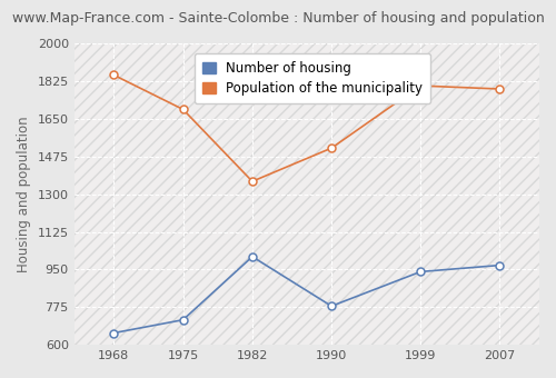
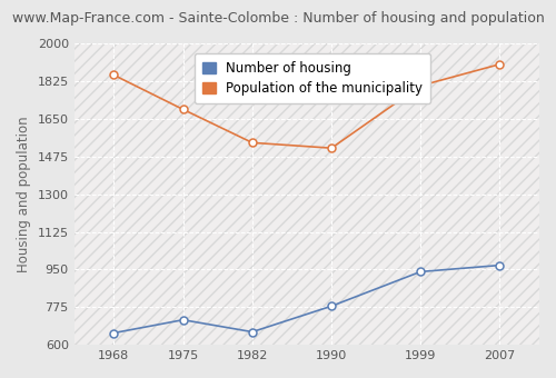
Number of housing/1982: 1010 -> 660
Population of the municipality/1982: 1360 -> 1540
Population of the municipality/2007: 1790 -> 1900
